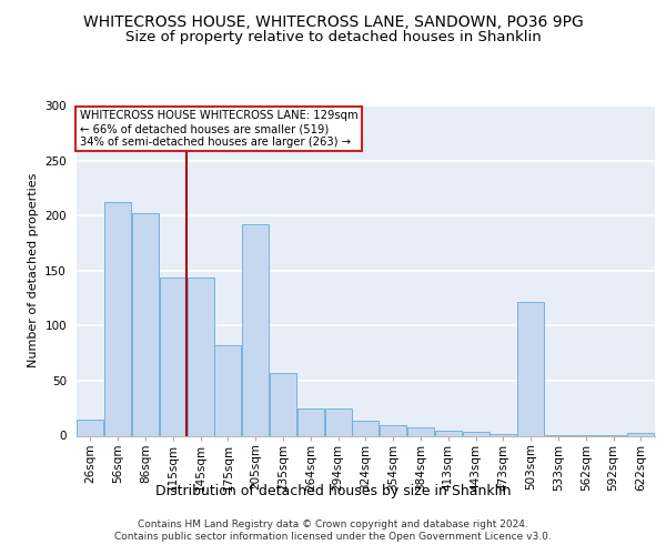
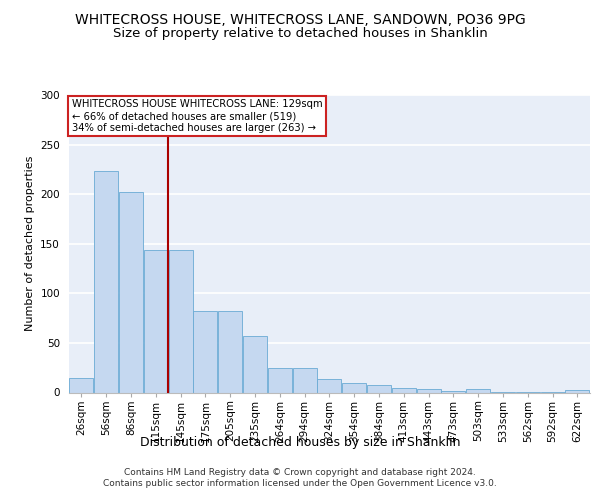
56sqm: 212 -> 223
205sqm: 192 -> 82
503sqm: 122 -> 4
